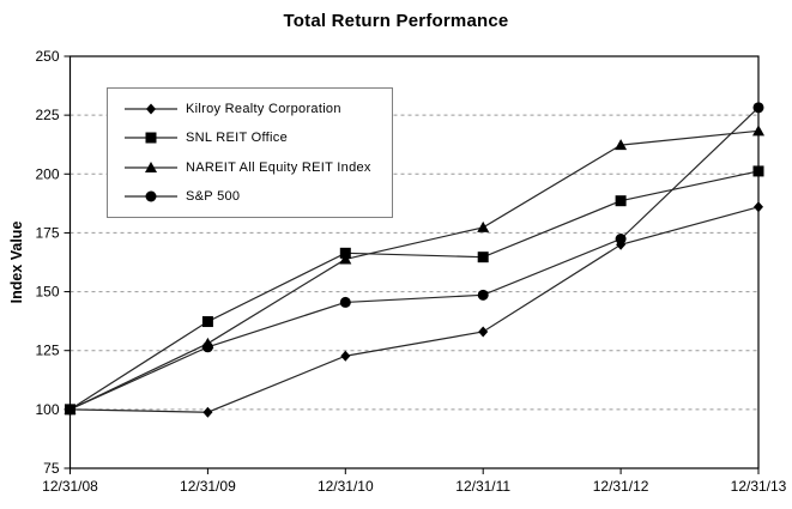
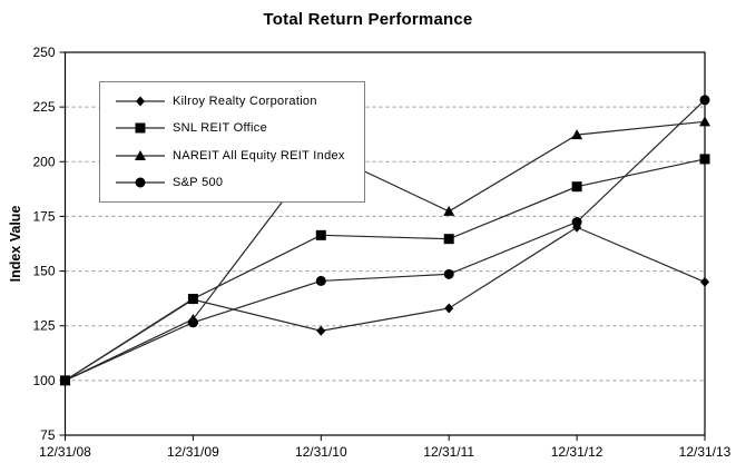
Kilroy Realty Corporation/12/31/09: 99 -> 137
NAREIT All Equity REIT Index/12/31/10: 164 -> 205
Kilroy Realty Corporation/12/31/13: 186 -> 145
